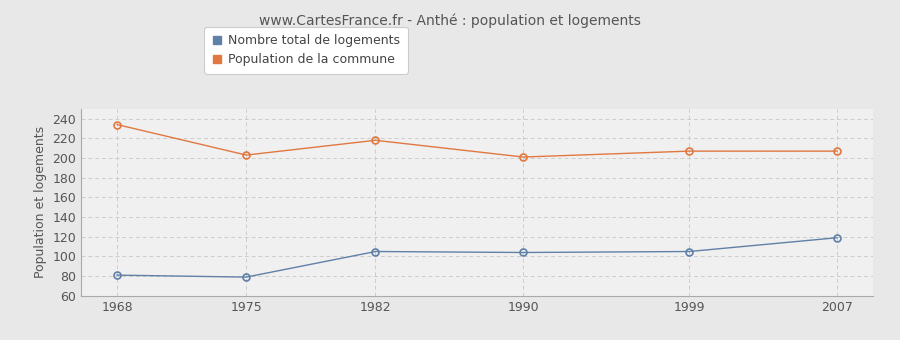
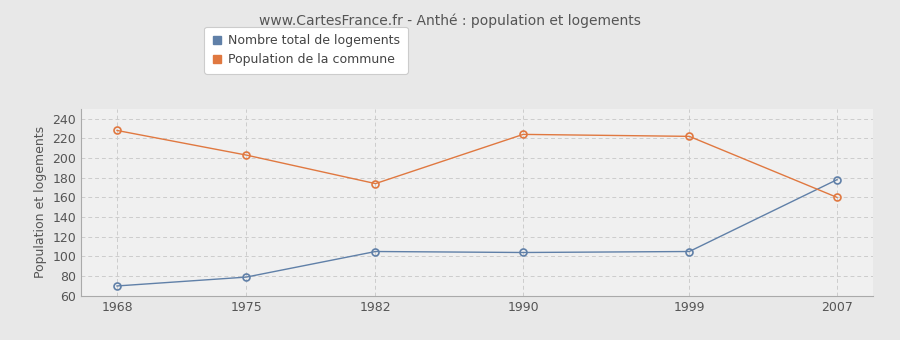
Nombre total de logements/1968: 81 -> 70
Population de la commune/1968: 234 -> 228
Population de la commune/1982: 218 -> 174
Population de la commune/1990: 201 -> 224
Population de la commune/1999: 207 -> 222
Nombre total de logements/2007: 119 -> 178
Population de la commune/2007: 207 -> 160
